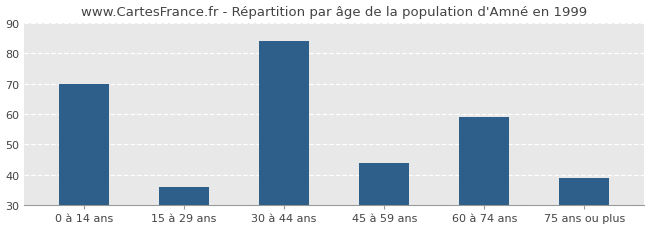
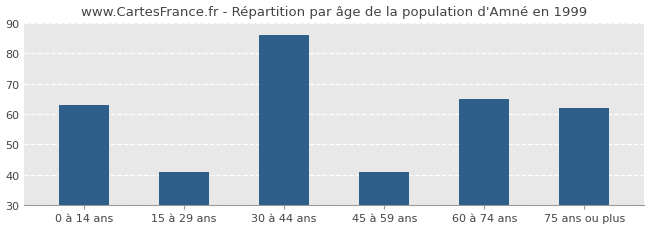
0 à 14 ans: 70 -> 63
15 à 29 ans: 36 -> 41
30 à 44 ans: 84 -> 86
45 à 59 ans: 44 -> 41
60 à 74 ans: 59 -> 65
75 ans ou plus: 39 -> 62
